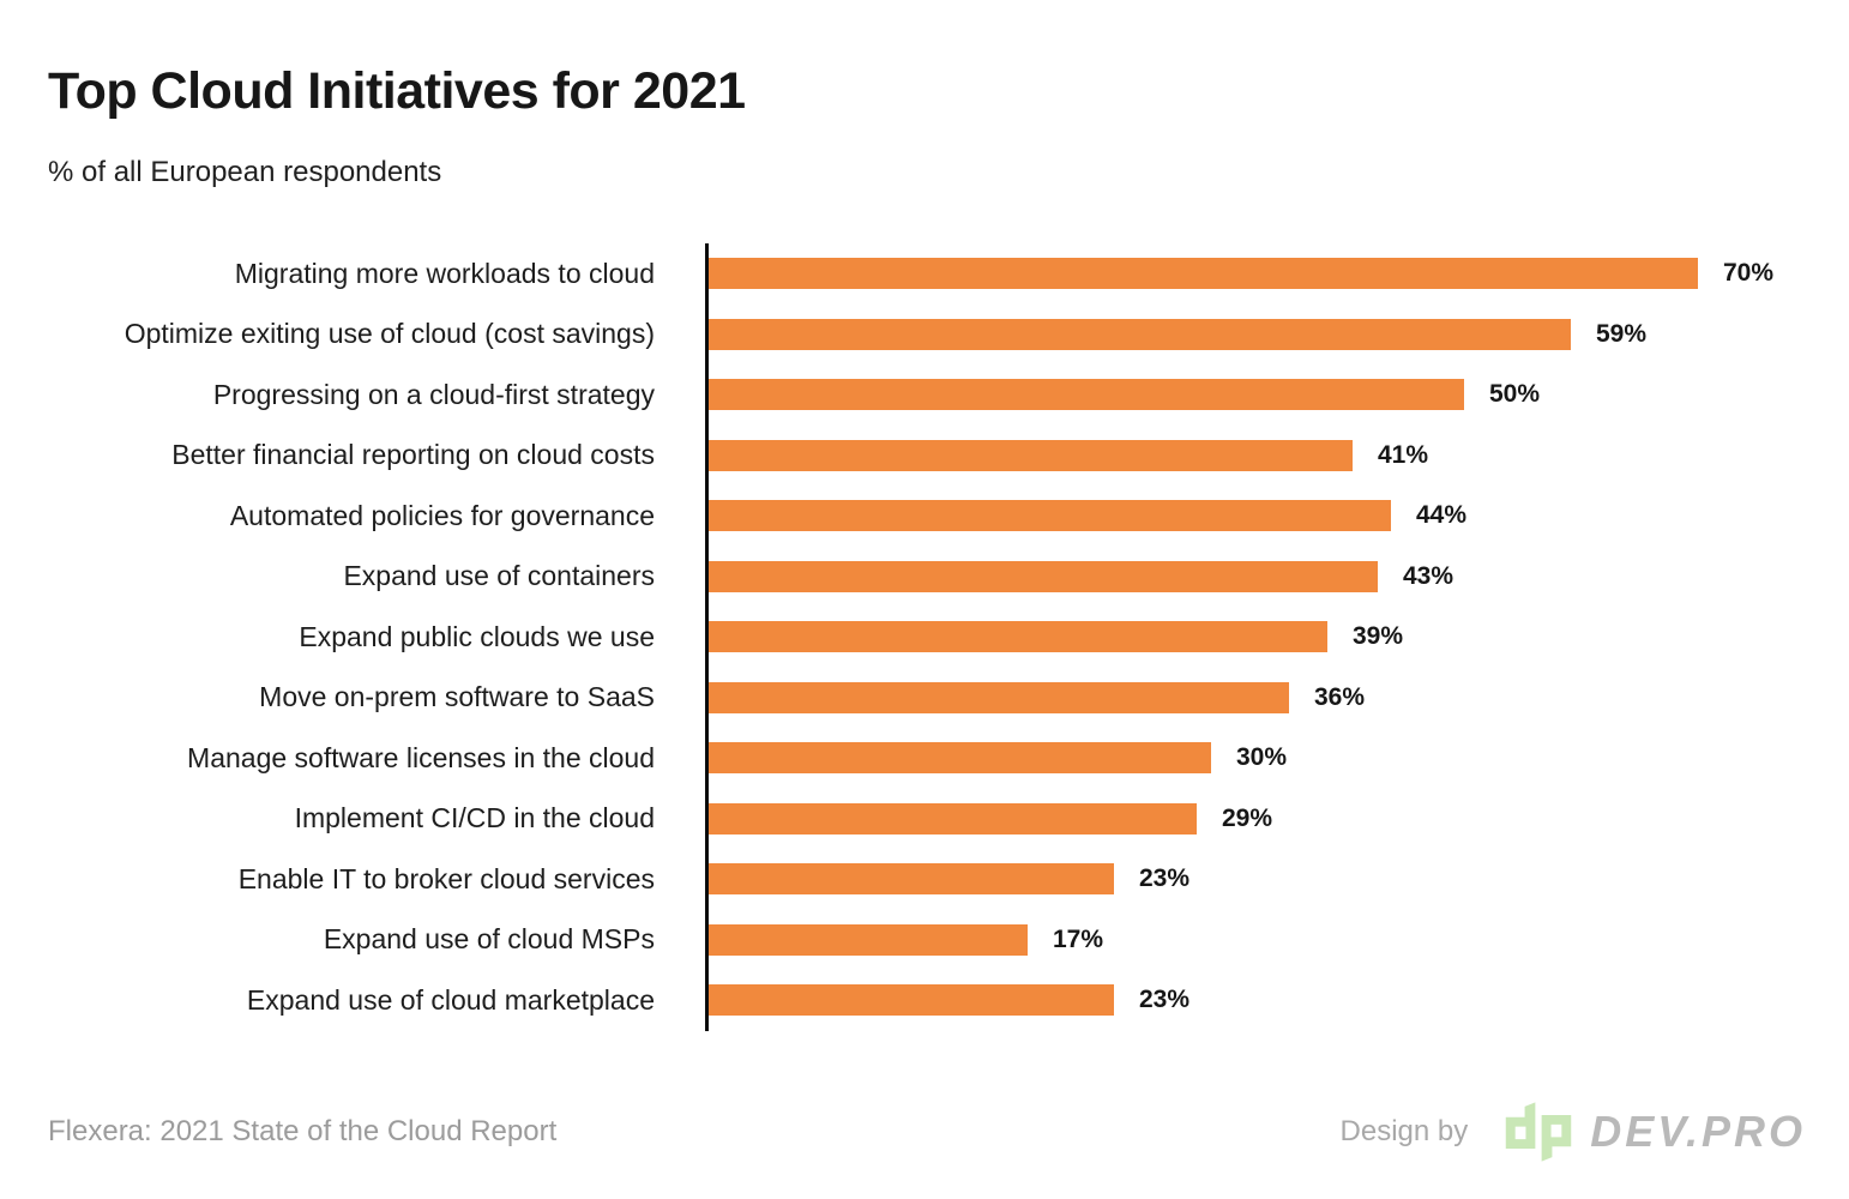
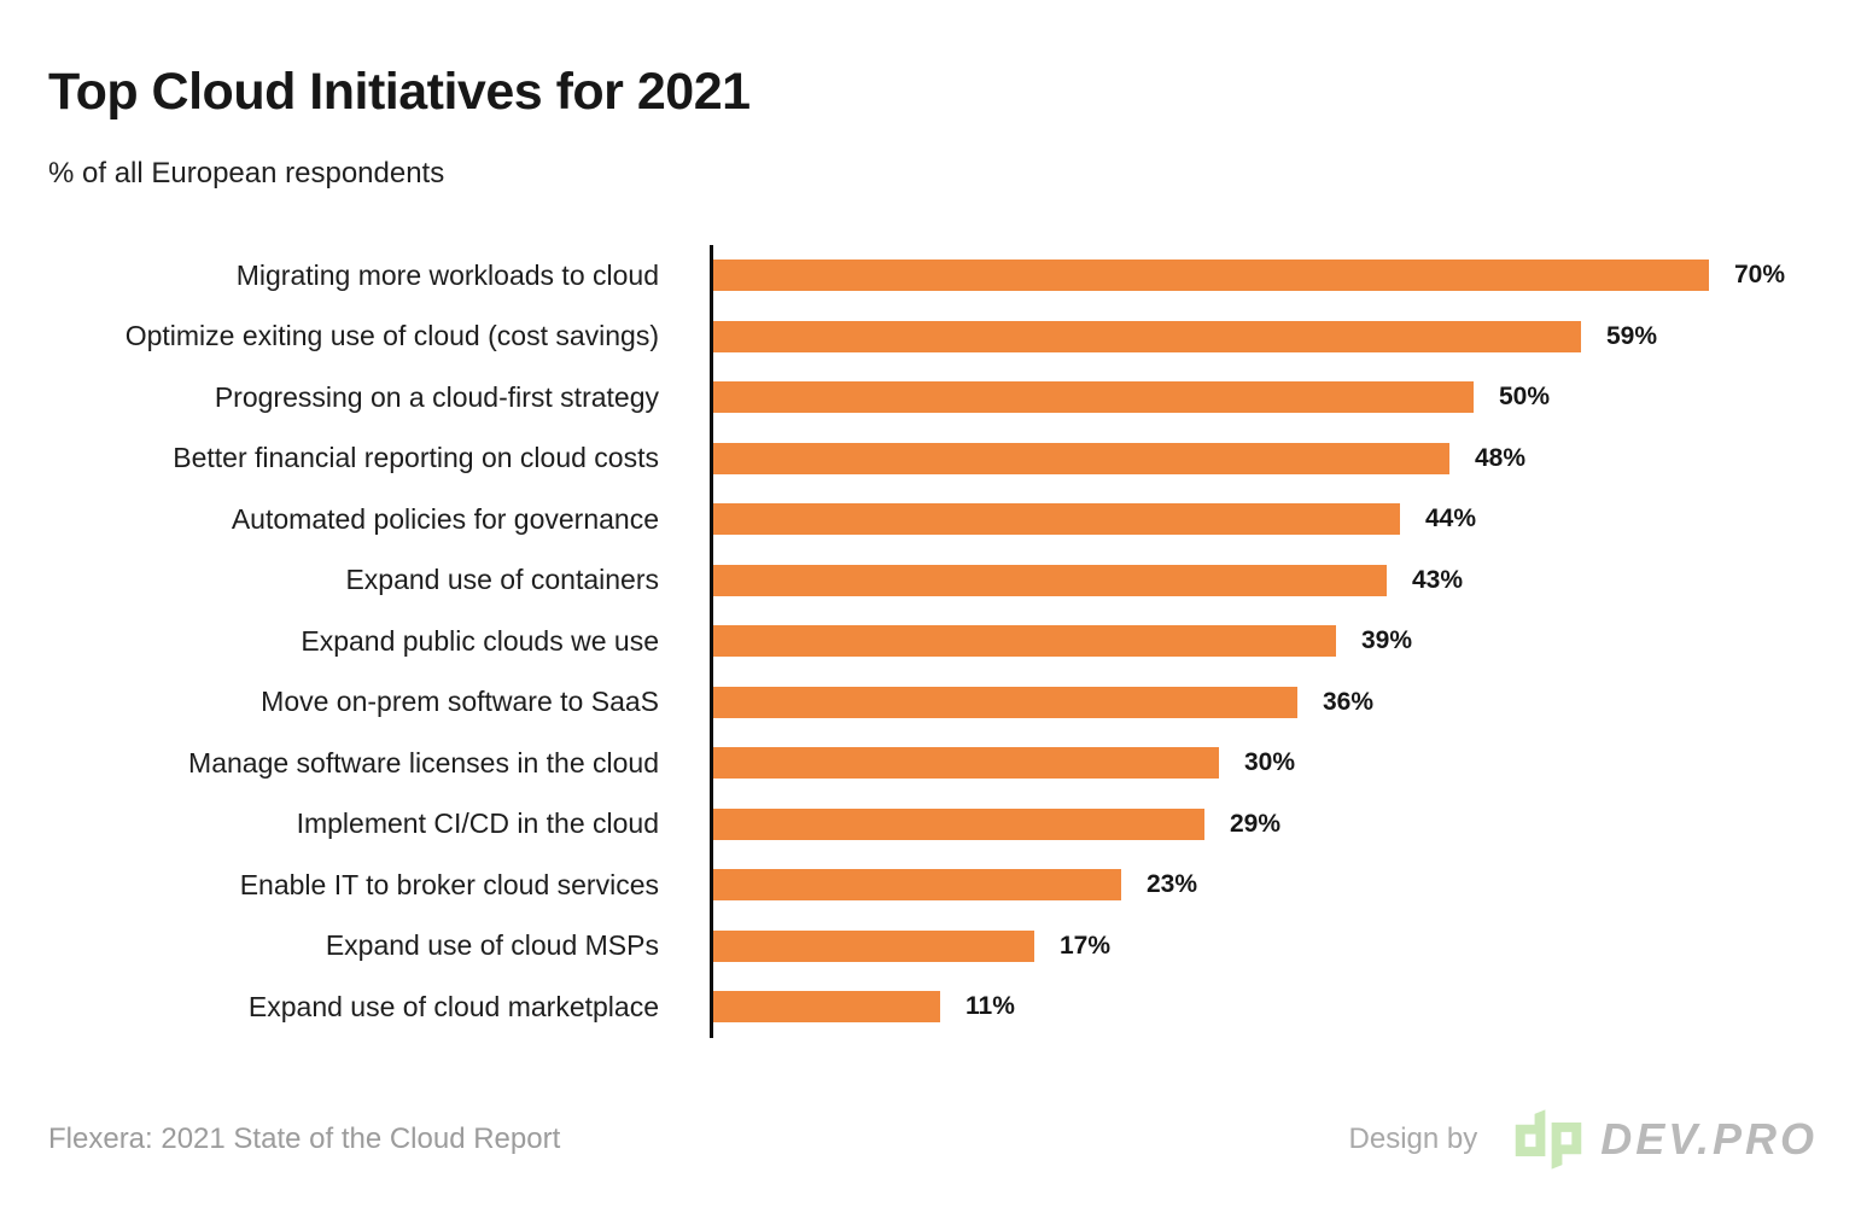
Better financial reporting on cloud costs: 41% -> 48%
Expand use of cloud marketplace: 23% -> 11%
